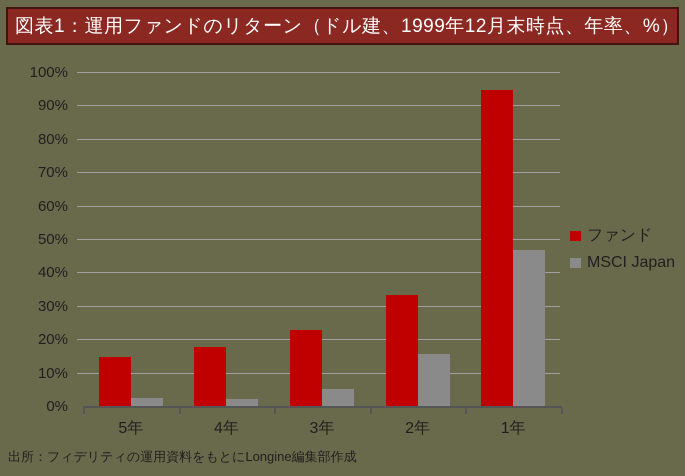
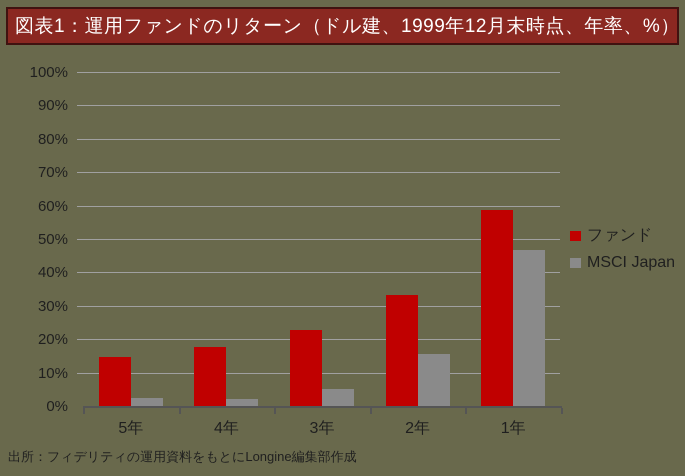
ファンド/1年: 95% -> 59%
